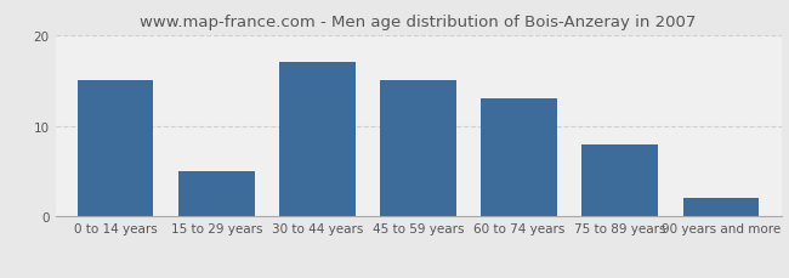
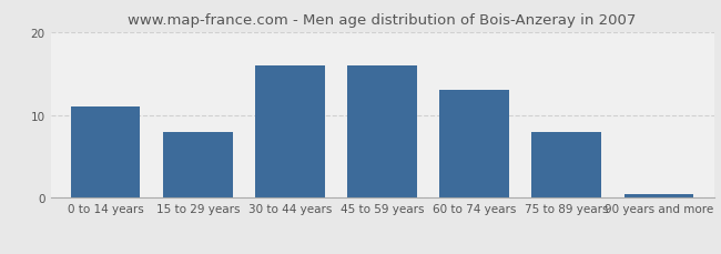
0 to 14 years: 15.0 -> 11.0
15 to 29 years: 5.0 -> 8.0
30 to 44 years: 17.0 -> 16.0
45 to 59 years: 15.0 -> 16.0
90 years and more: 2.0 -> 0.5
